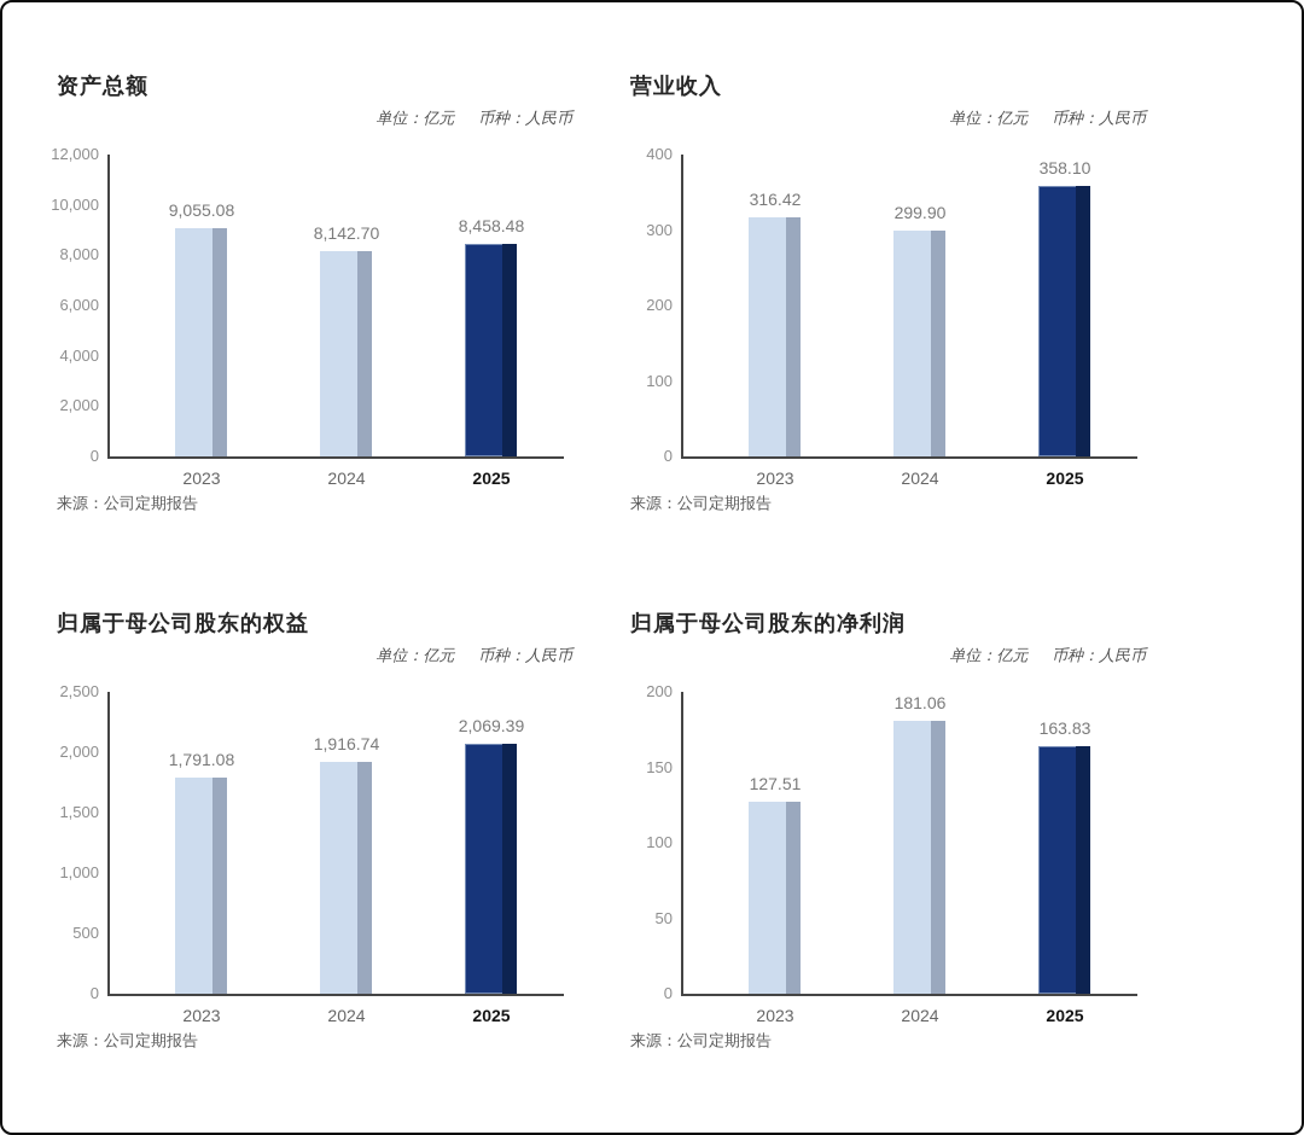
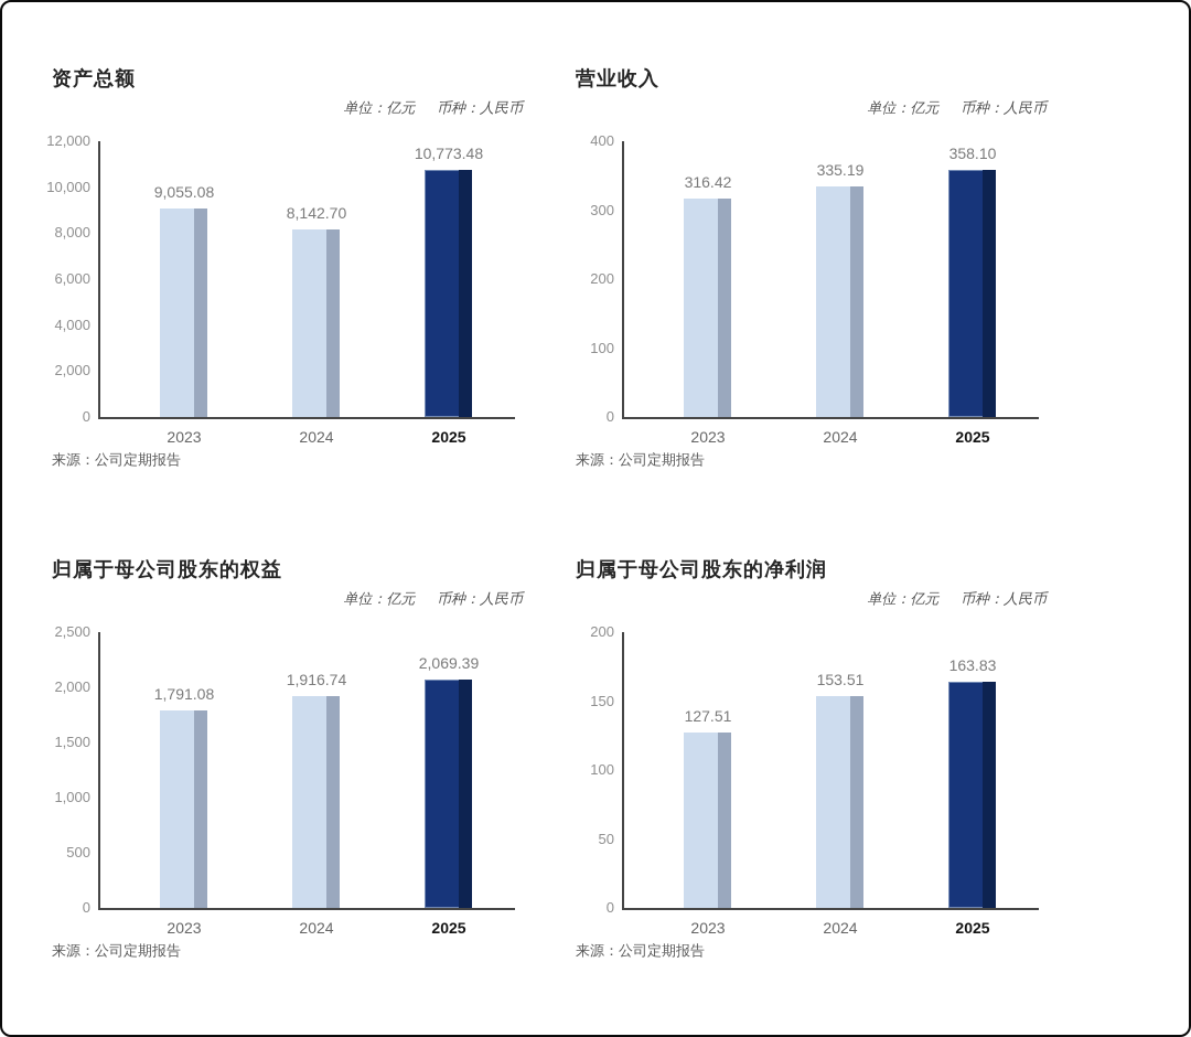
资产总额/2025: 8,458.48 -> 10,773.48
营业收入/2024: 299.90 -> 335.19
归属于母公司股东的净利润/2024: 181.06 -> 153.51
